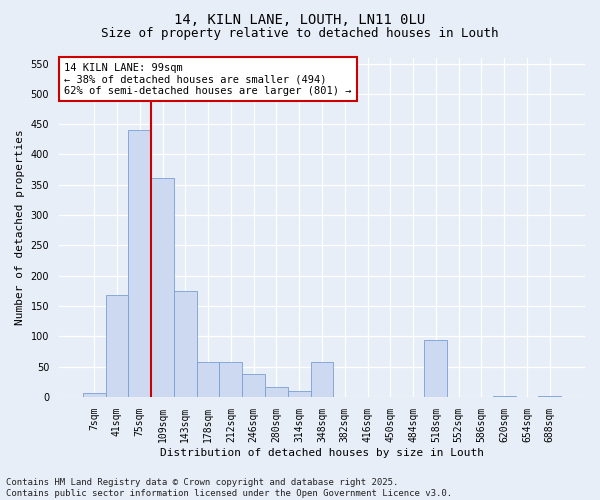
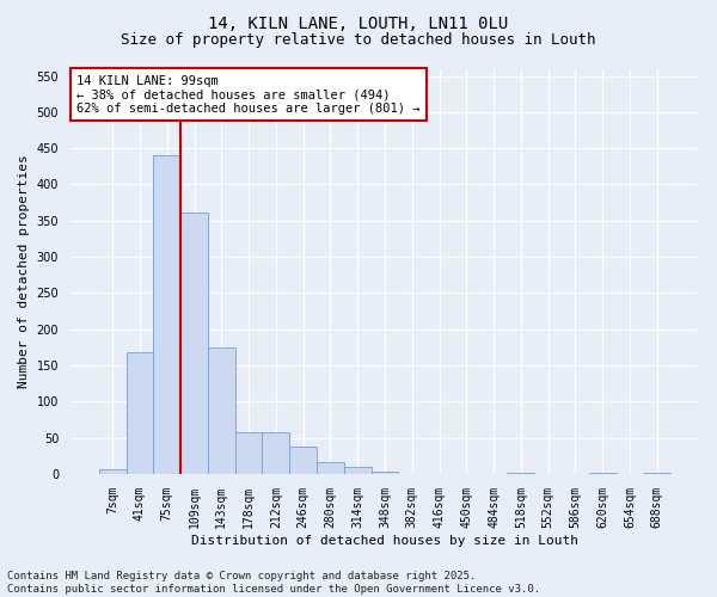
348sqm: 58 -> 4
518sqm: 94 -> 2
